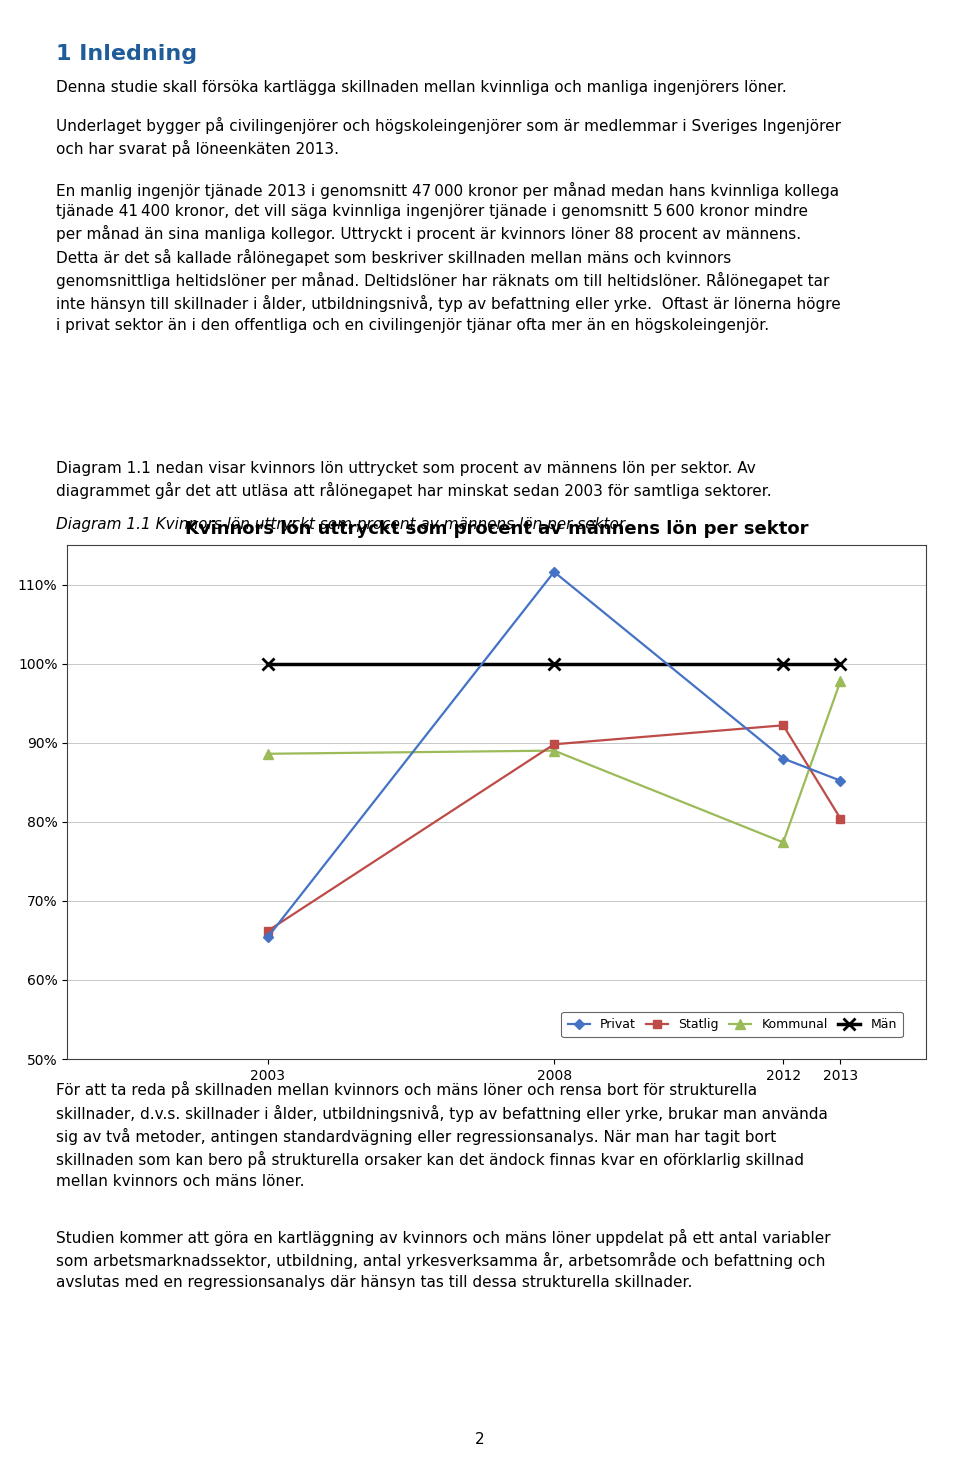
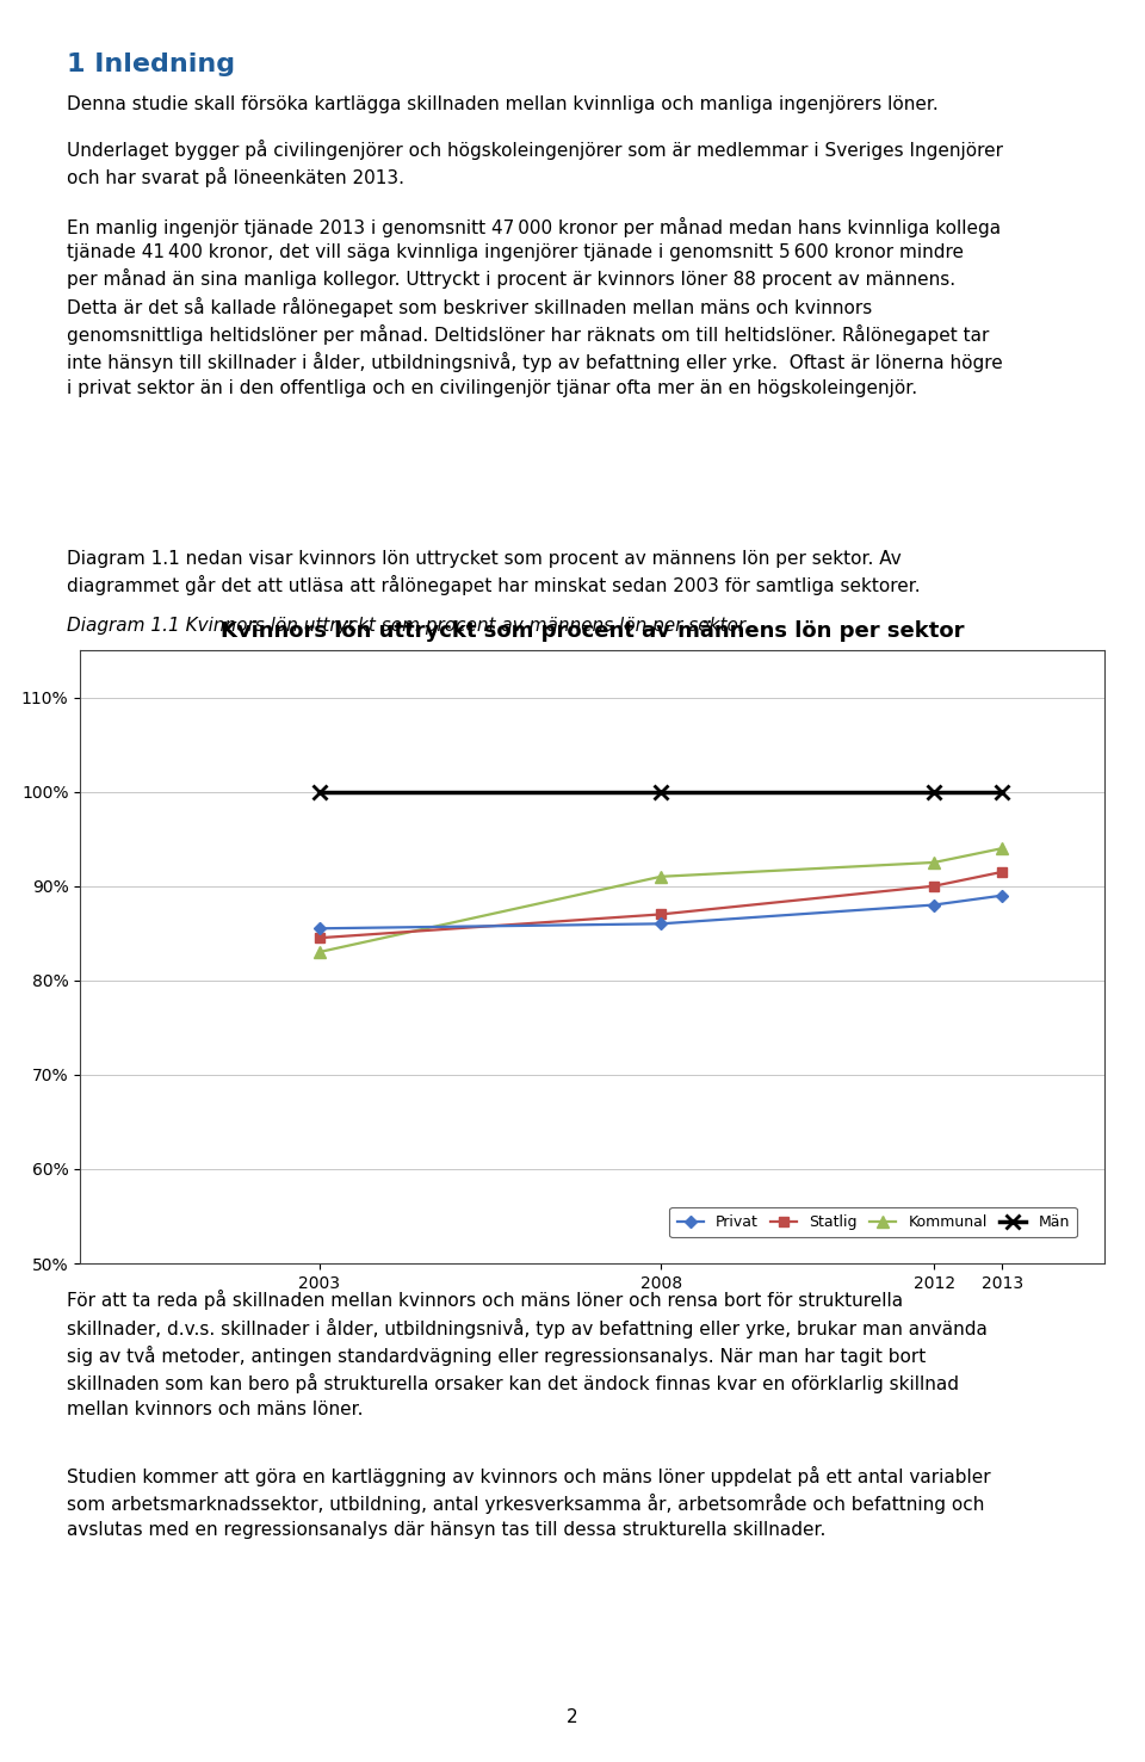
Privat/2003: 65.4% -> 85.5%
Statlig/2003: 66.2% -> 84.5%
Kommunal/2003: 88.6% -> 83.0%
Privat/2008: 111.6% -> 86.0%
Statlig/2008: 89.8% -> 87.0%
Kommunal/2008: 89.0% -> 91.0%
Statlig/2012: 92.2% -> 90.0%
Kommunal/2012: 77.4% -> 92.5%
Privat/2013: 85.2% -> 89.0%
Statlig/2013: 80.4% -> 91.5%
Kommunal/2013: 97.8% -> 94.0%
